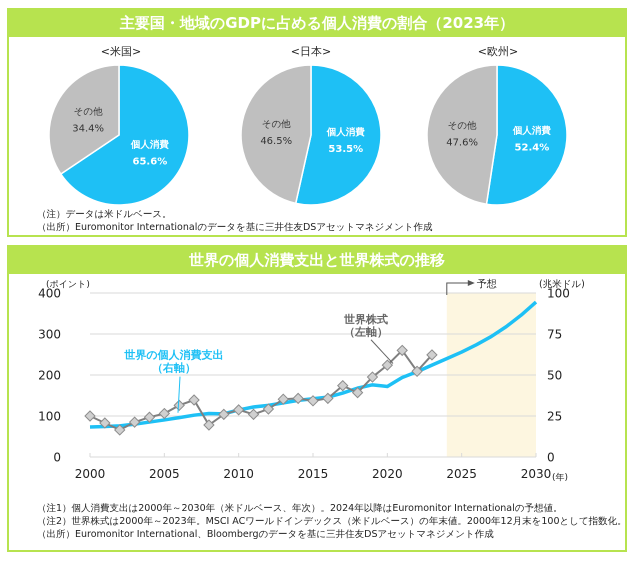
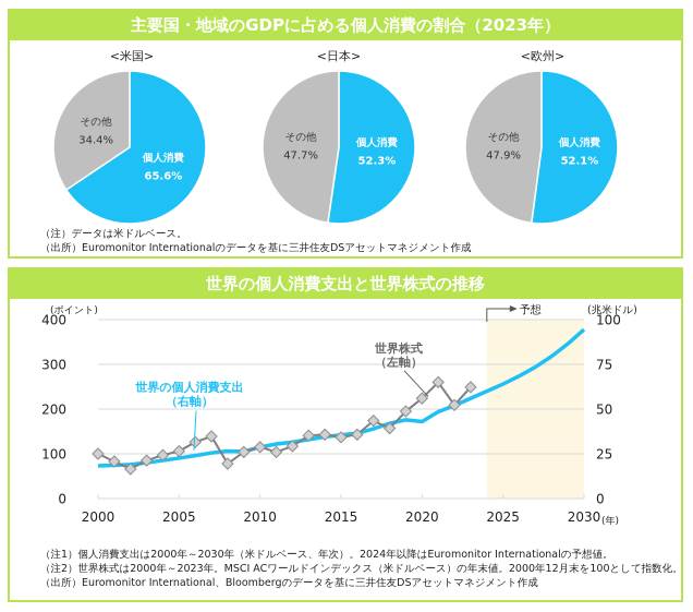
<日本>/個人消費: 53.5% -> 52.3%
<日本>/その他: 46.5% -> 47.7%
<欧州>/個人消費: 52.4% -> 52.1%
<欧州>/その他: 47.6% -> 47.9%
